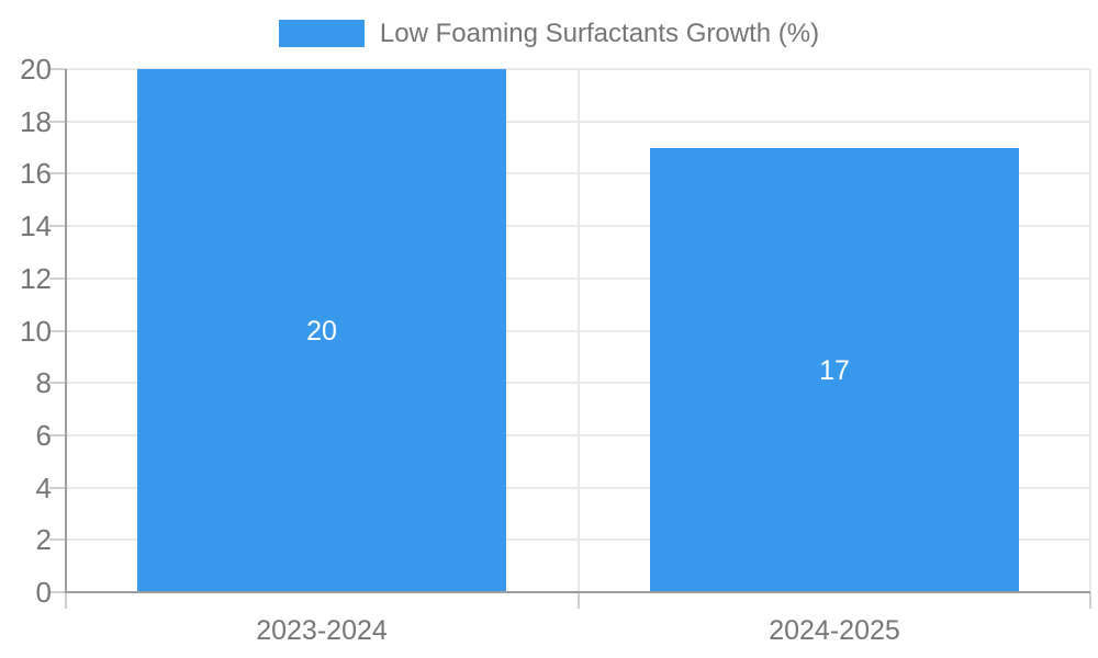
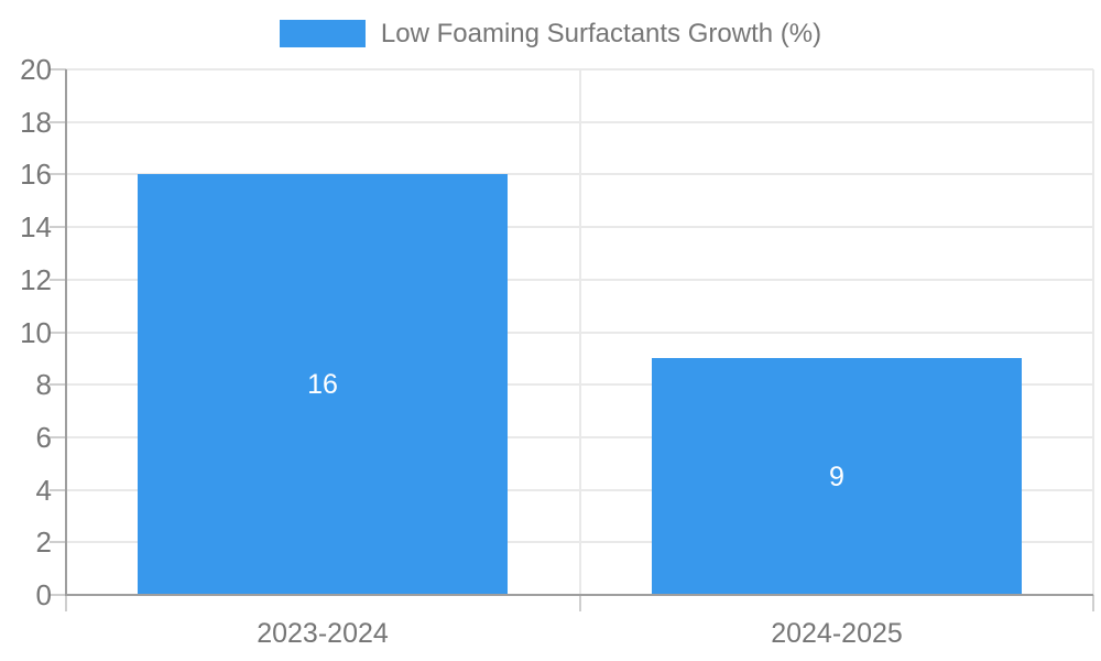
2023-2024: 20 -> 16
2024-2025: 17 -> 9
